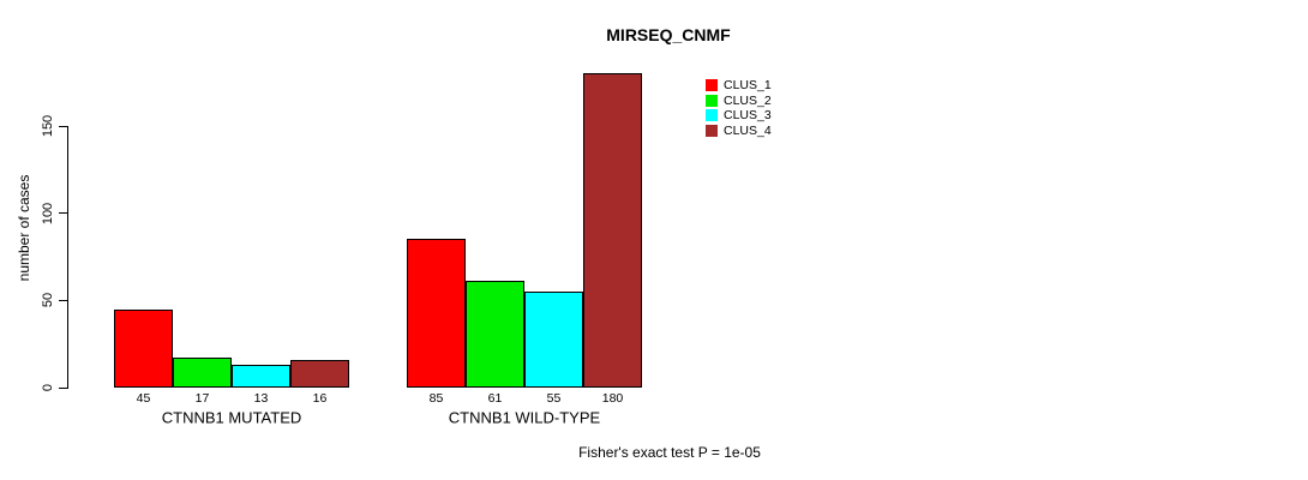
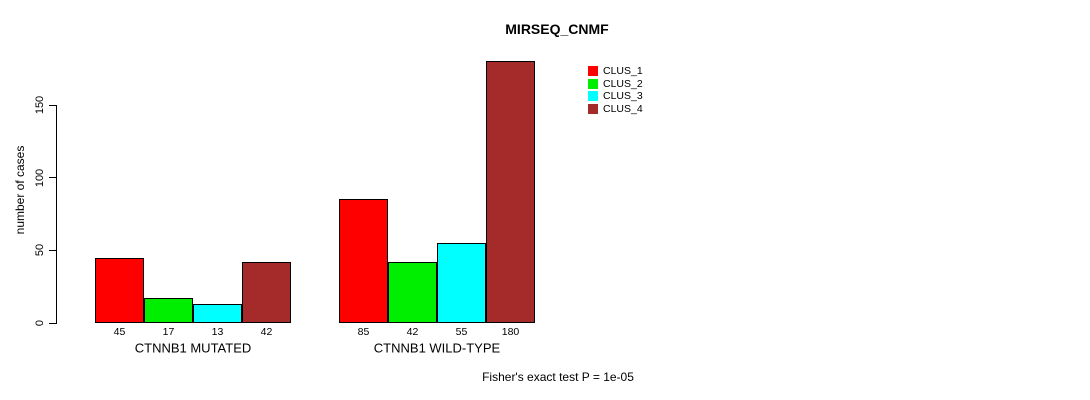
CLUS_4/CTNNB1 MUTATED: 16 -> 42
CLUS_2/CTNNB1 WILD-TYPE: 61 -> 42
